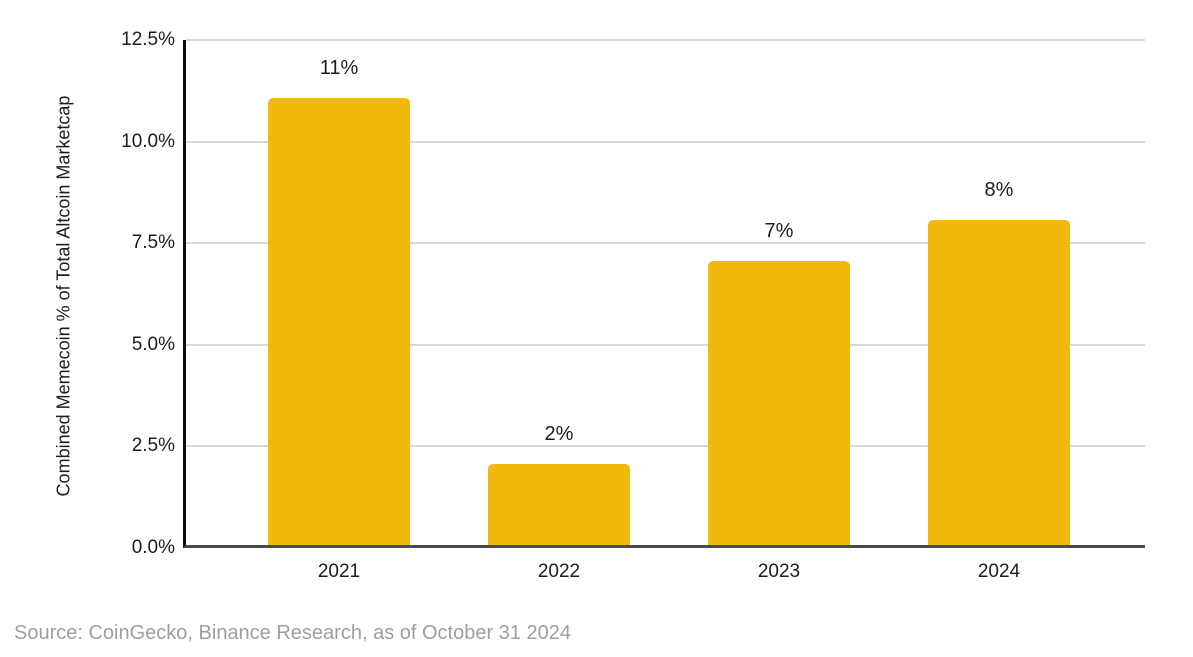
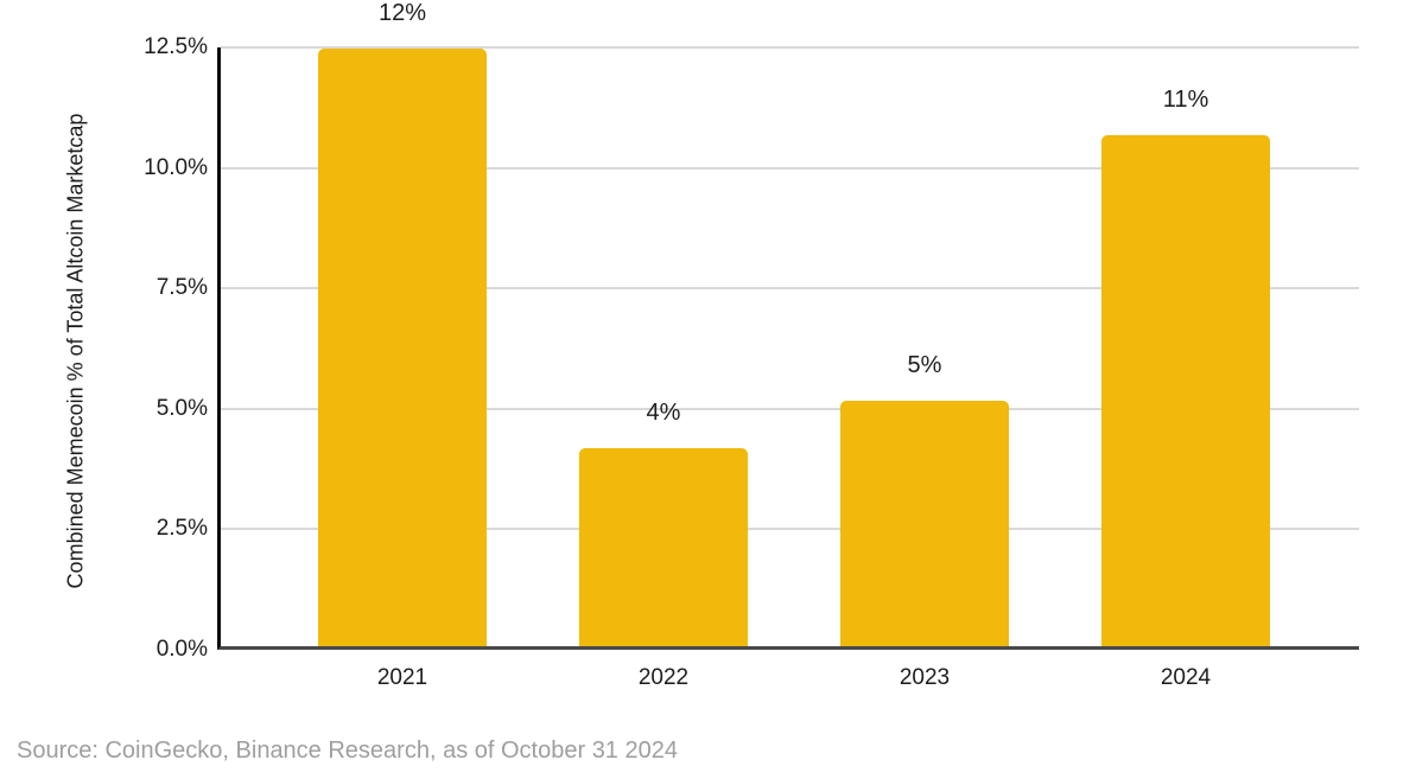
2021: 11% -> 12%
2022: 2% -> 4%
2023: 7% -> 5%
2024: 8% -> 11%
